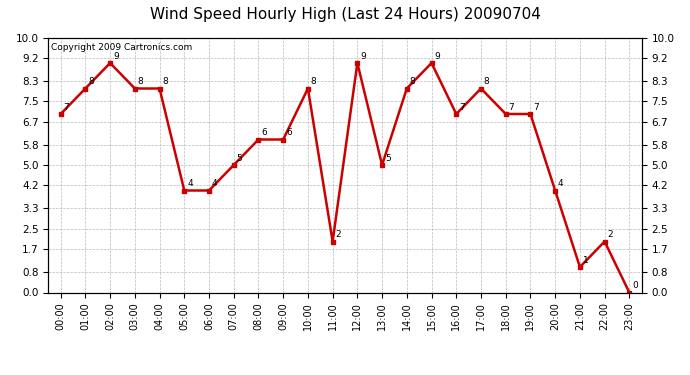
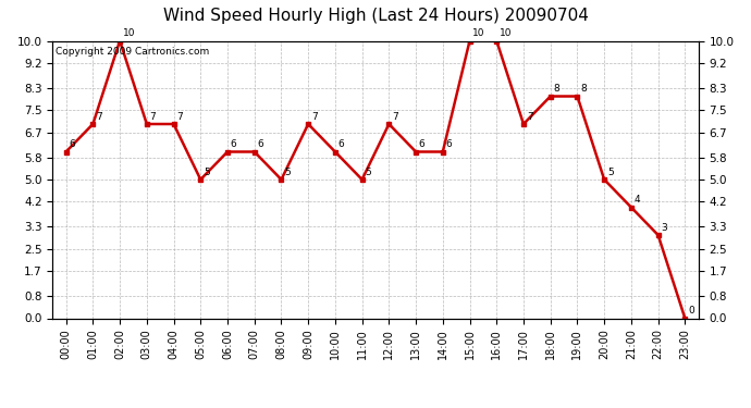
00:00: 7 -> 6
01:00: 8 -> 7
02:00: 9 -> 10
03:00: 8 -> 7
04:00: 8 -> 7
05:00: 4 -> 5
06:00: 4 -> 6
07:00: 5 -> 6
08:00: 6 -> 5
09:00: 6 -> 7
10:00: 8 -> 6
11:00: 2 -> 5
12:00: 9 -> 7
13:00: 5 -> 6
14:00: 8 -> 6
15:00: 9 -> 10
16:00: 7 -> 10
17:00: 8 -> 7
18:00: 7 -> 8
19:00: 7 -> 8
20:00: 4 -> 5
21:00: 1 -> 4
22:00: 2 -> 3
